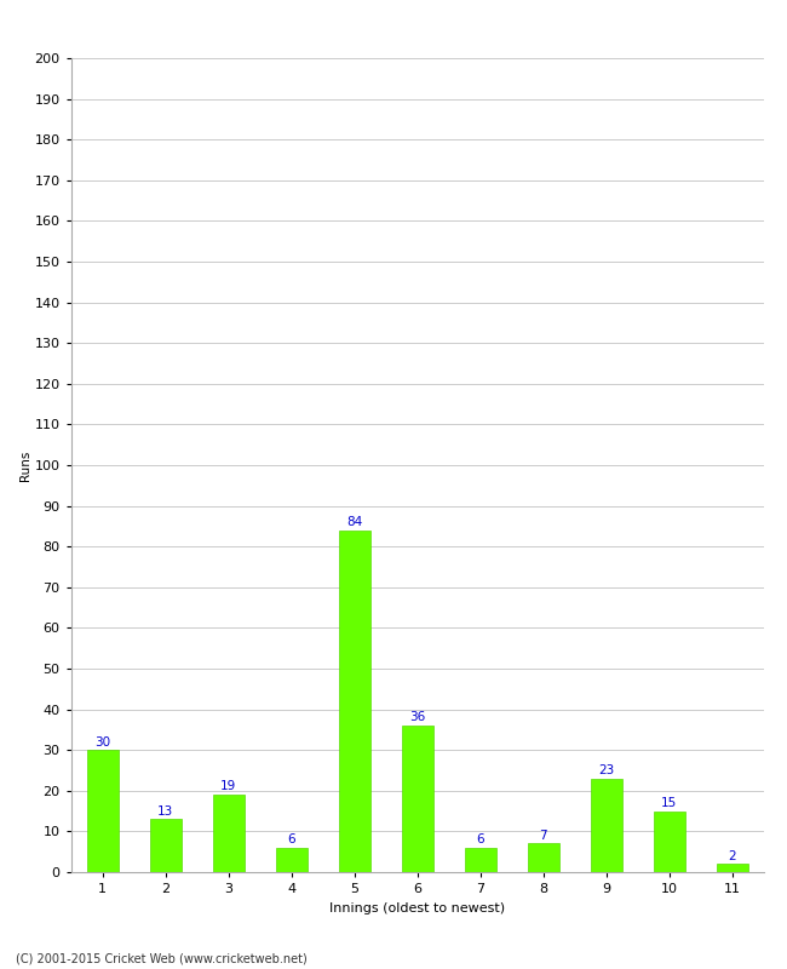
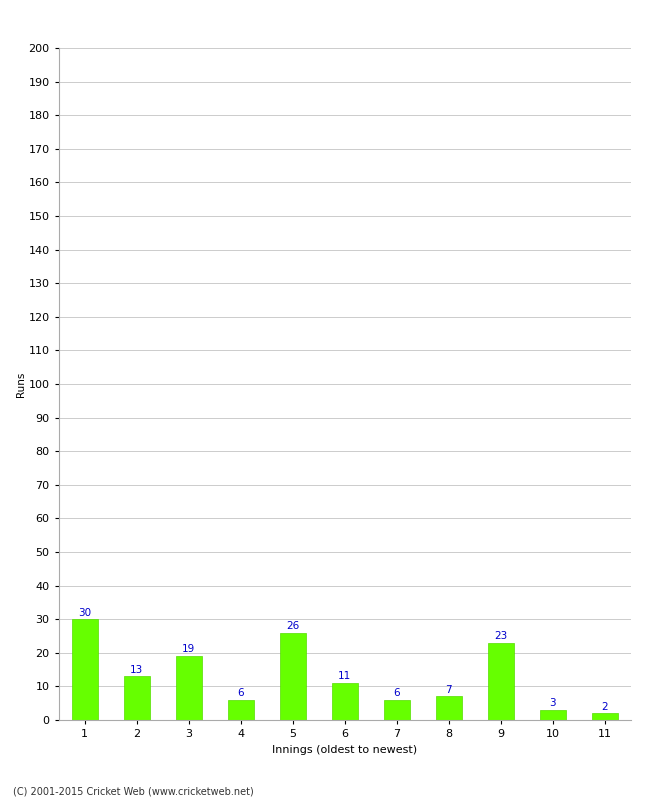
5: 84 -> 26
6: 36 -> 11
10: 15 -> 3
